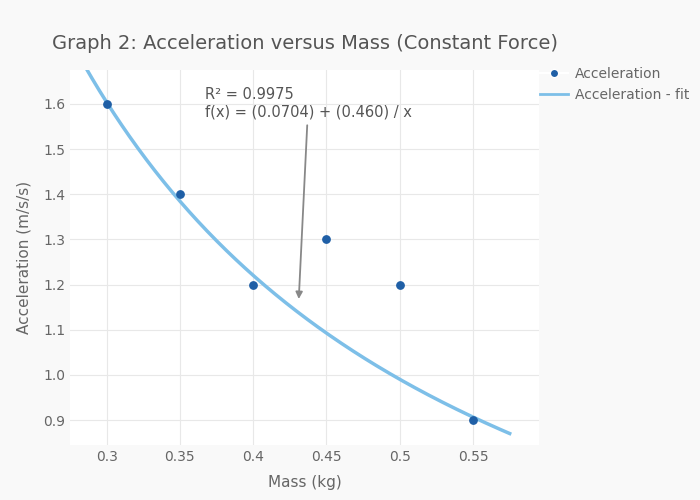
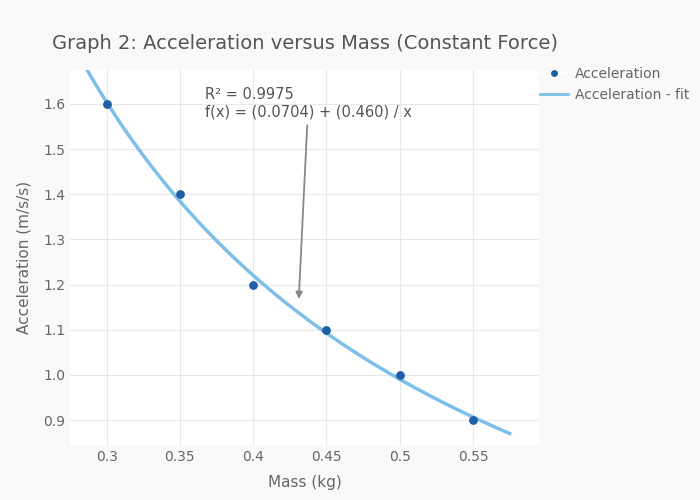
Acceleration/0.45: 1.3 -> 1.1
Acceleration/0.5: 1.2 -> 1.0
